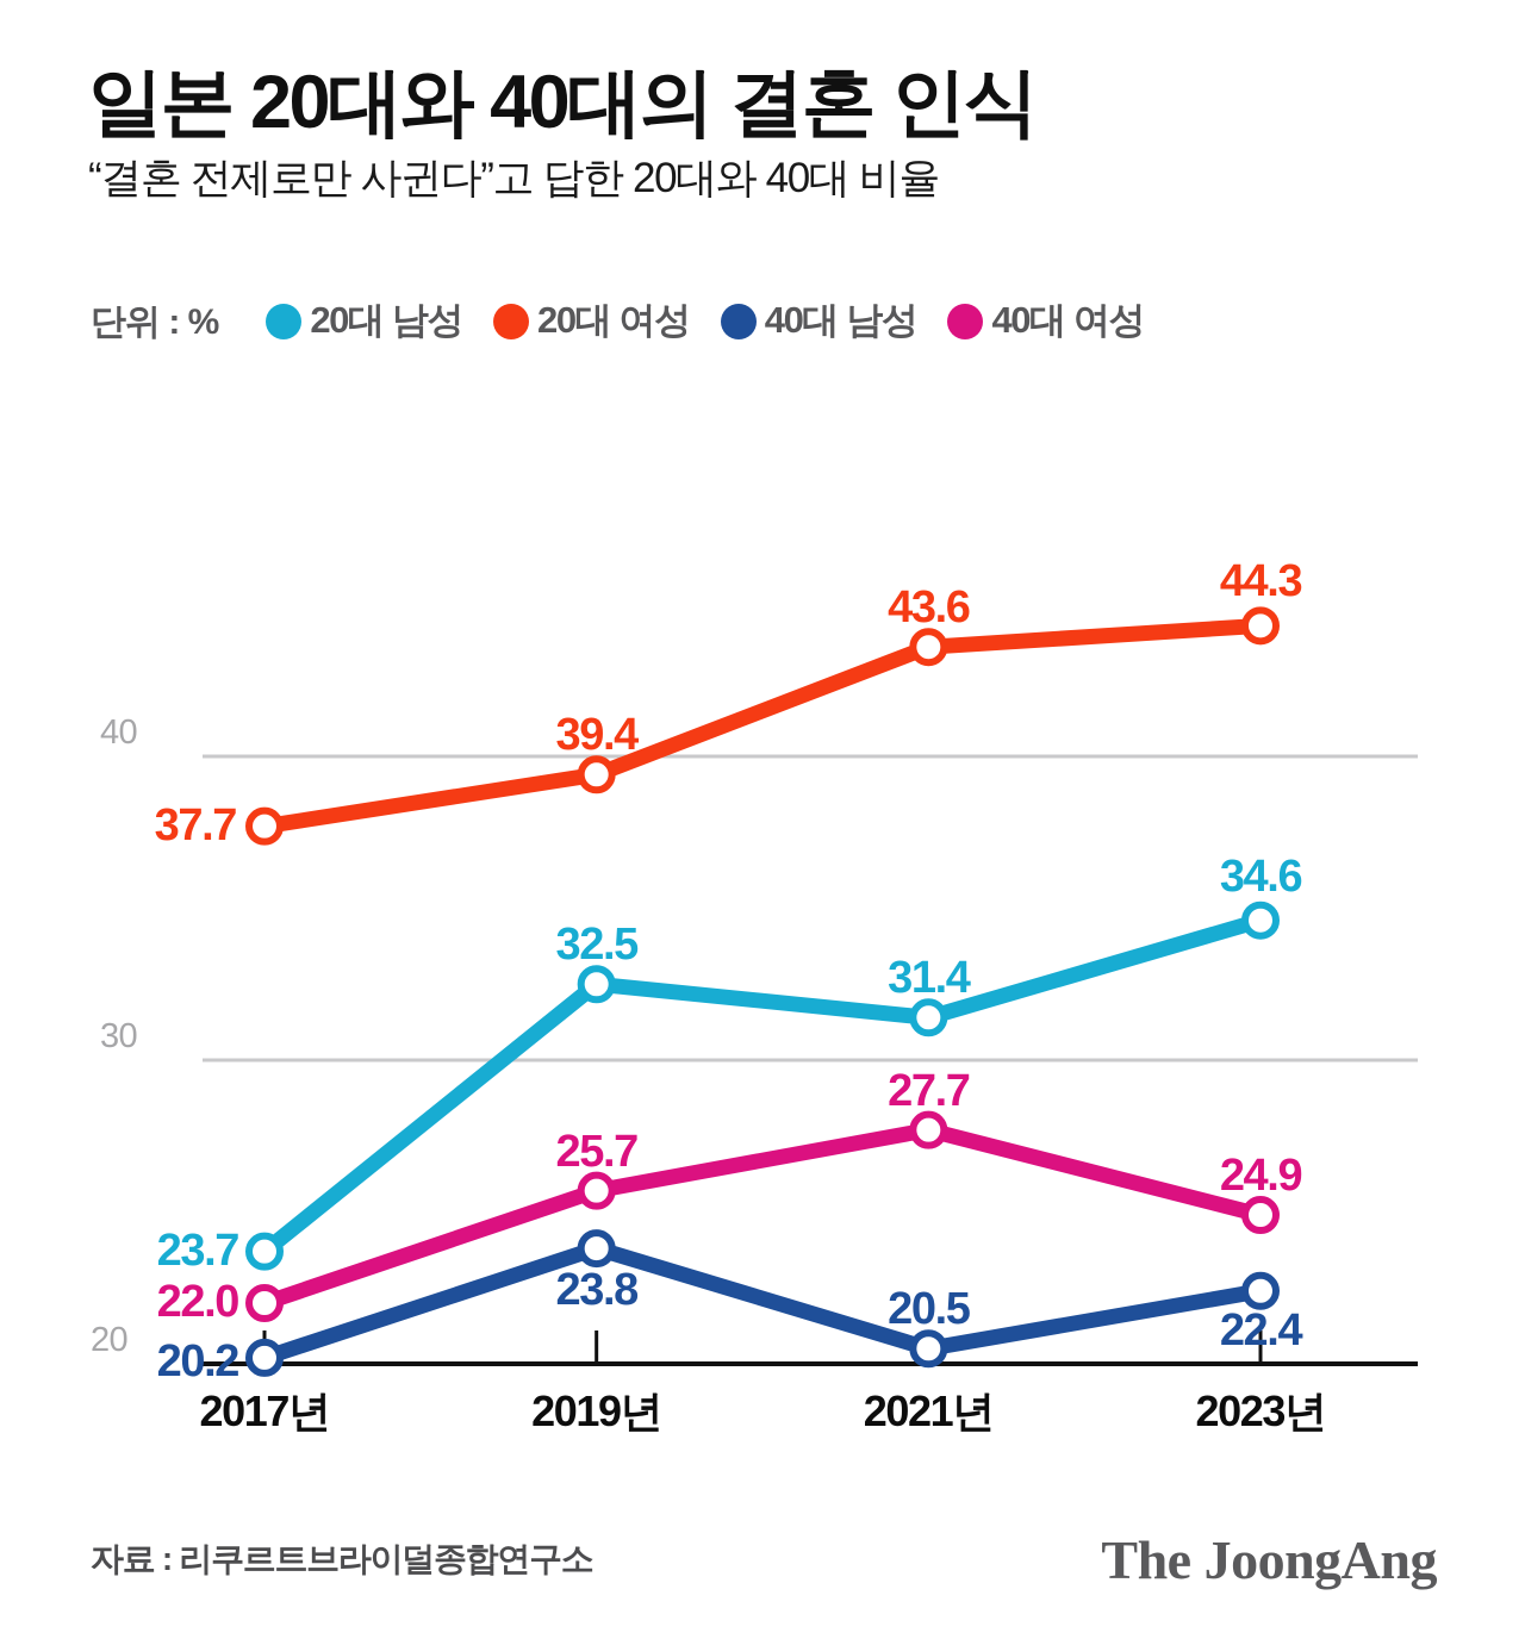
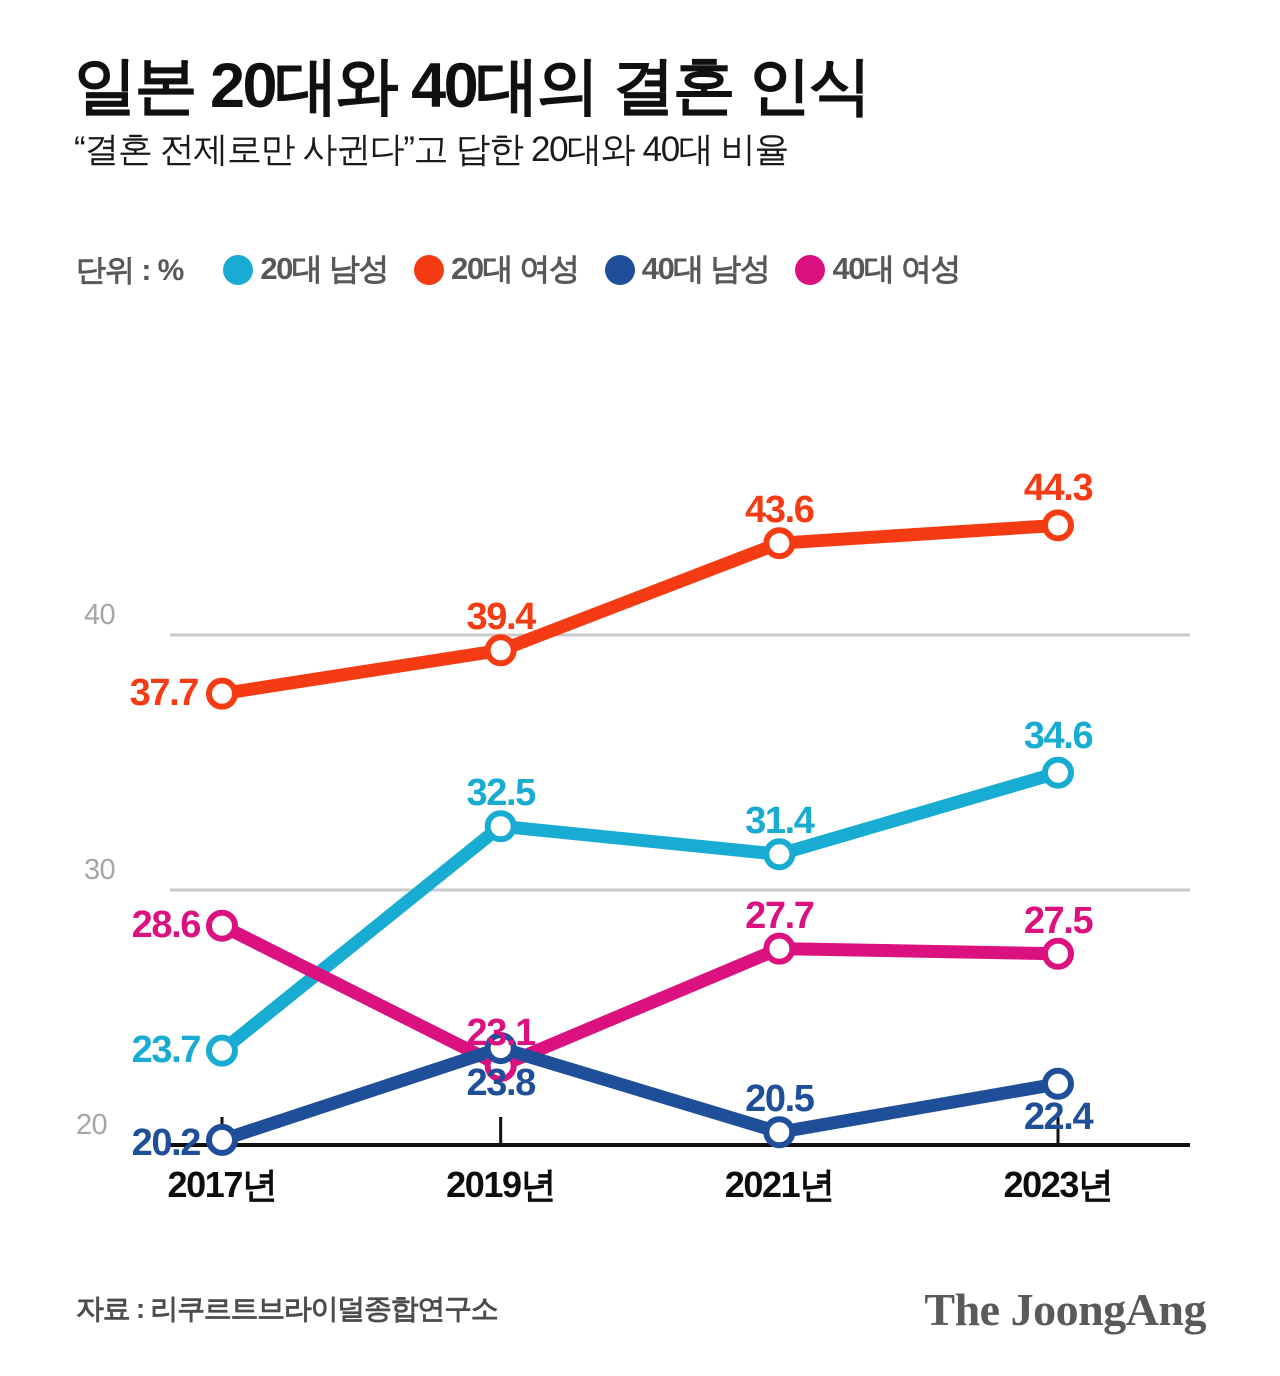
40대 여성/2017년: 22.0 -> 28.6
40대 여성/2019년: 25.7 -> 23.1
40대 여성/2023년: 24.9 -> 27.5
